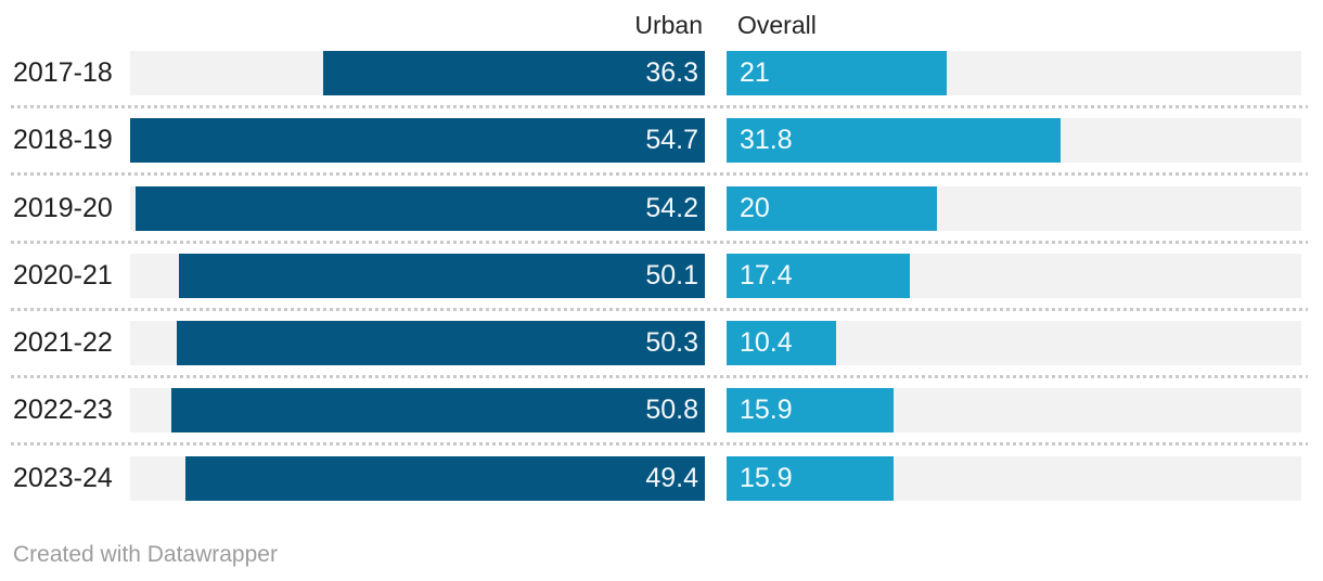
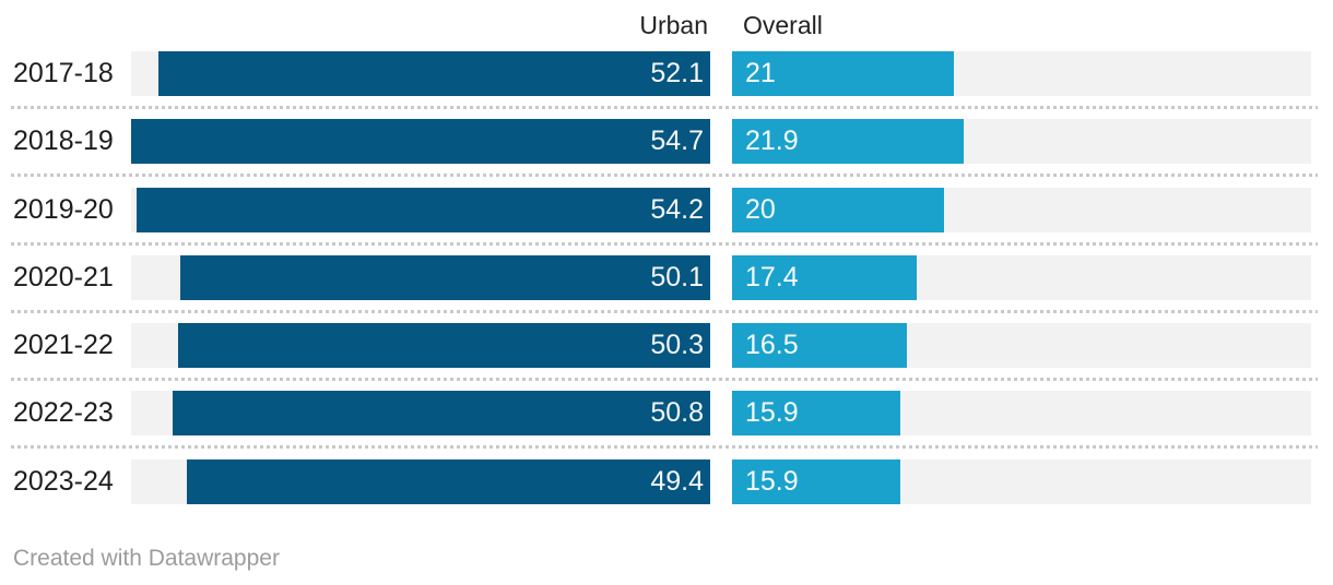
Urban/2017-18: 36.3 -> 52.1
Overall/2018-19: 31.8 -> 21.9
Overall/2021-22: 10.4 -> 16.5
